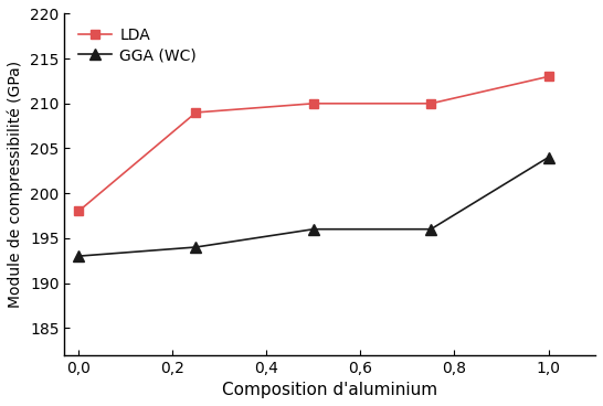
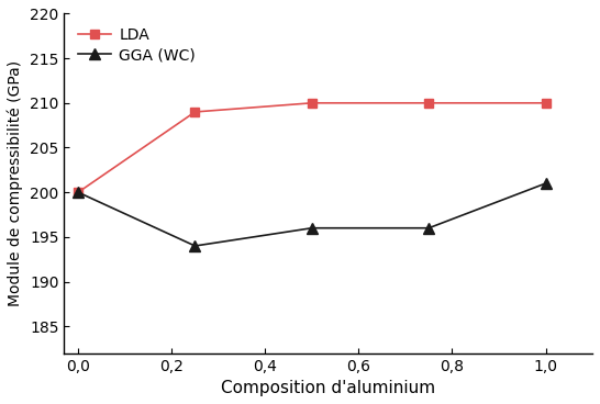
LDA/0,0: 198 -> 200
GGA (WC)/0,0: 193 -> 200
LDA/1,0: 213 -> 210
GGA (WC)/1,0: 204 -> 201
